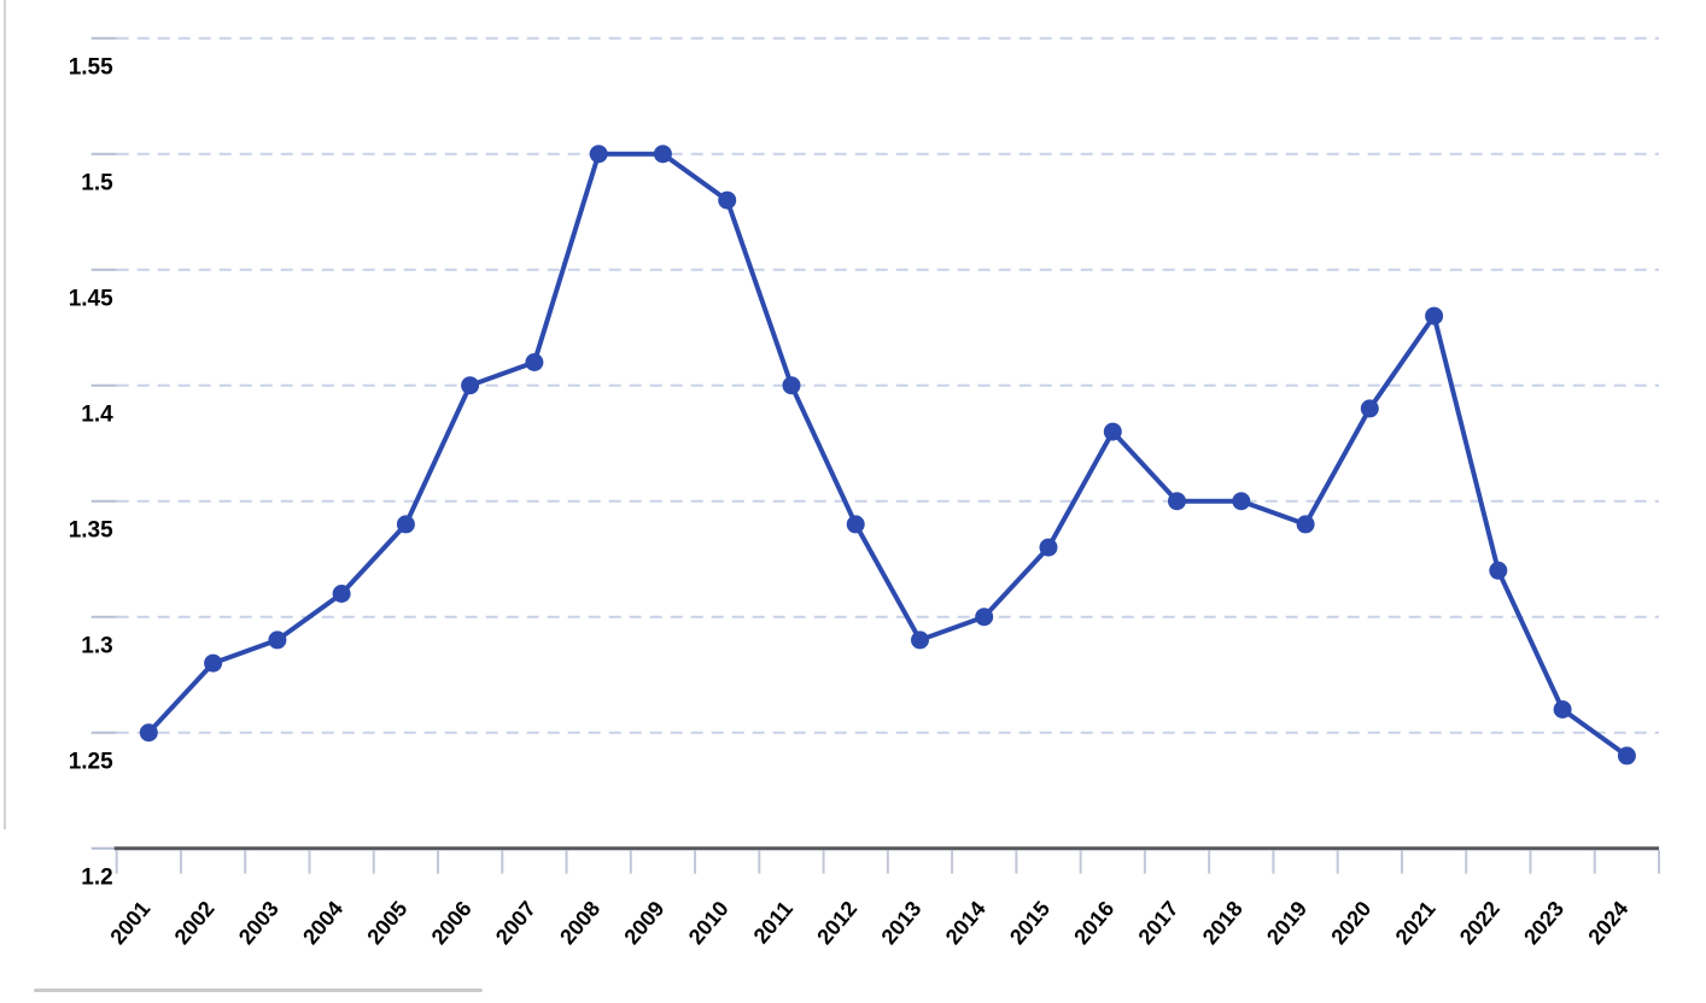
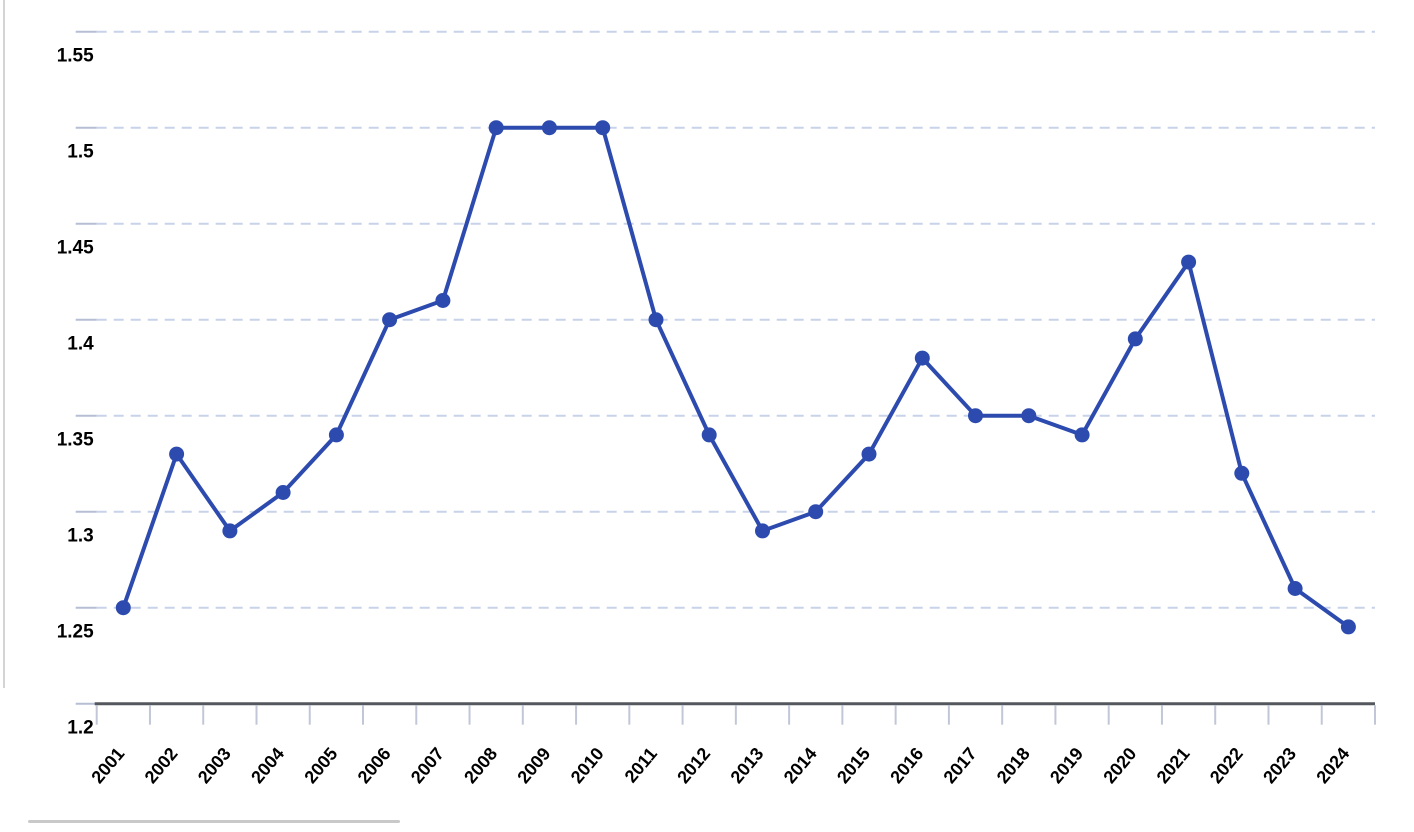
2002: 1.28 -> 1.33
2010: 1.48 -> 1.50
